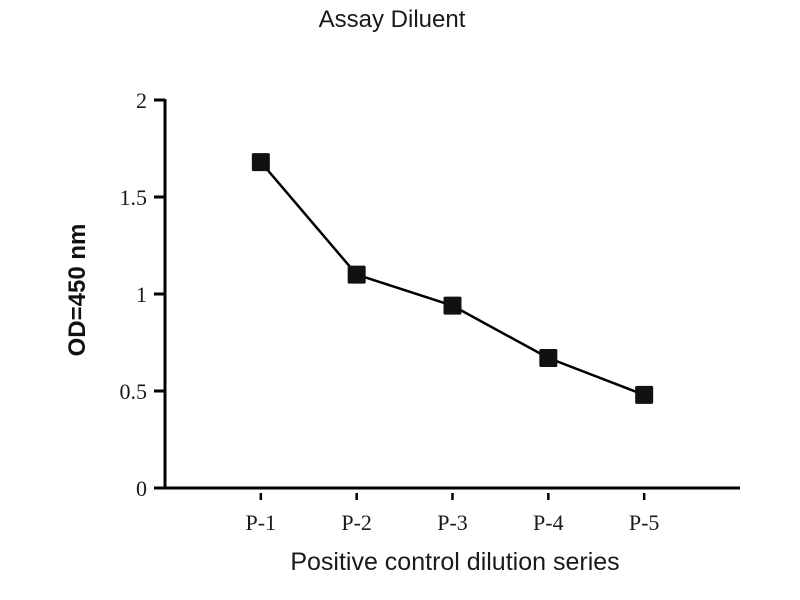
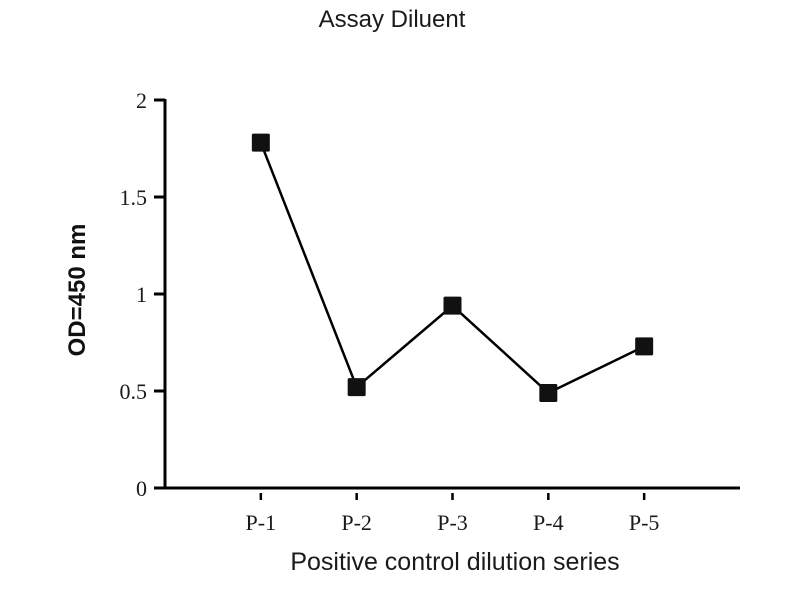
P-1: 1.68 -> 1.78
P-2: 1.10 -> 0.52
P-4: 0.67 -> 0.49
P-5: 0.48 -> 0.73
